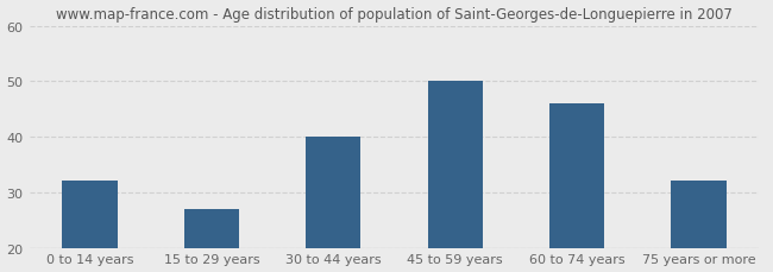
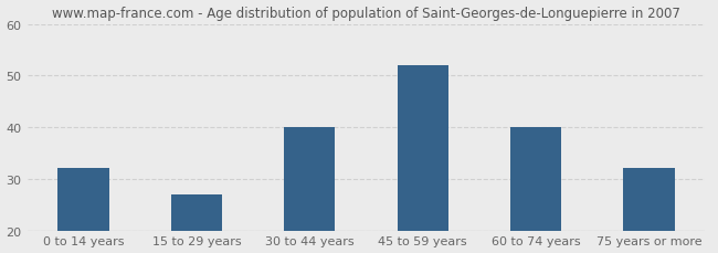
45 to 59 years: 50 -> 52
60 to 74 years: 46 -> 40
